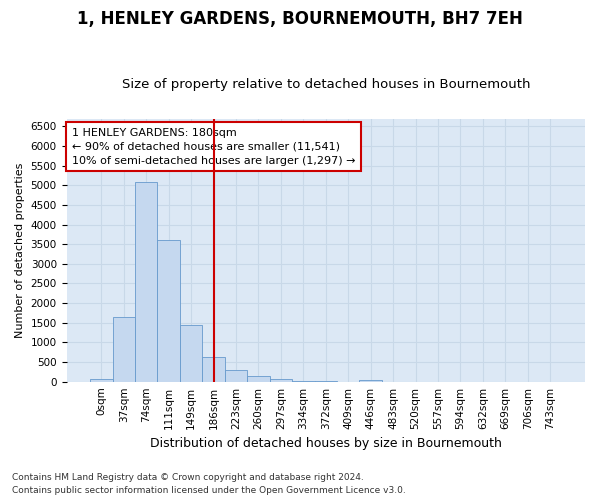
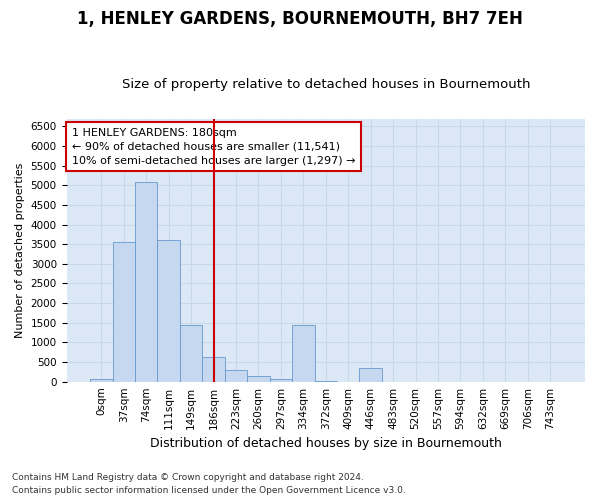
37sqm: 1650 -> 3550
334sqm: 20 -> 1450
446sqm: 50 -> 350
